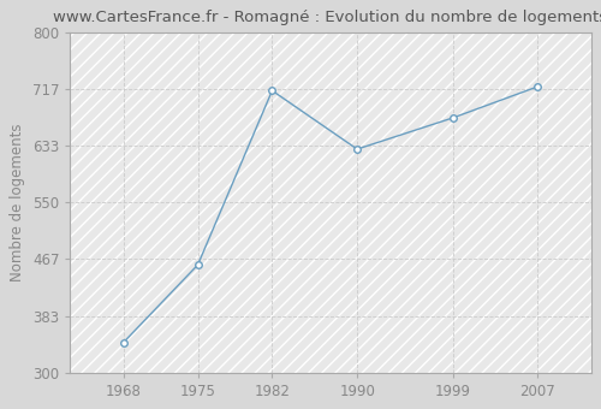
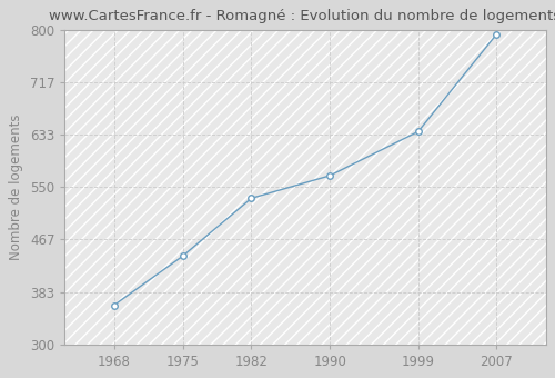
1968: 344 -> 362
1975: 458 -> 440
1982: 714 -> 532
1990: 628 -> 568
1999: 674 -> 638
2007: 720 -> 793
